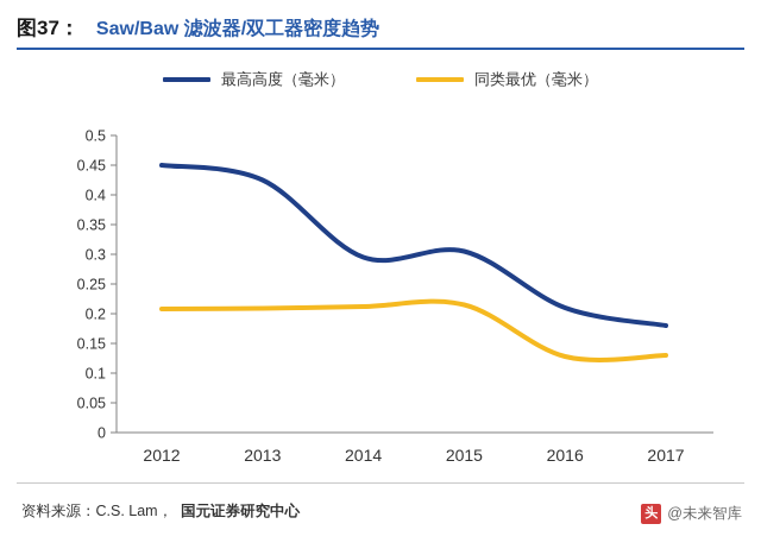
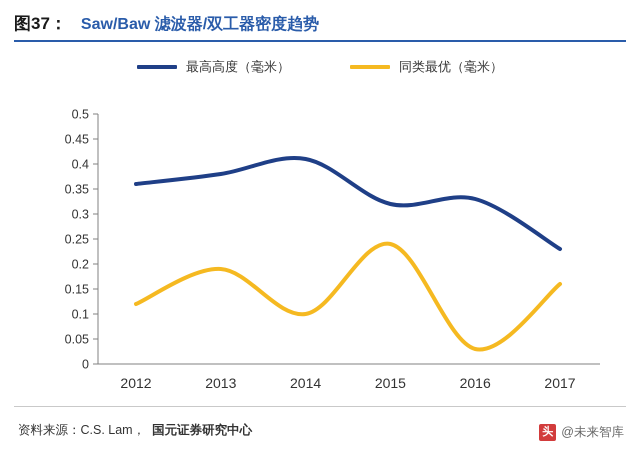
最高高度（毫米）/2012: 0.45 -> 0.36
同类最优（毫米）/2012: 0.21 -> 0.12
最高高度（毫米）/2013: 0.42 -> 0.38
同类最优（毫米）/2013: 0.21 -> 0.19
最高高度（毫米）/2014: 0.29 -> 0.41
同类最优（毫米）/2014: 0.21 -> 0.10
最高高度（毫米）/2015: 0.30 -> 0.32
同类最优（毫米）/2015: 0.21 -> 0.24
最高高度（毫米）/2016: 0.21 -> 0.33
同类最优（毫米）/2016: 0.13 -> 0.03
最高高度（毫米）/2017: 0.18 -> 0.23
同类最优（毫米）/2017: 0.13 -> 0.16
